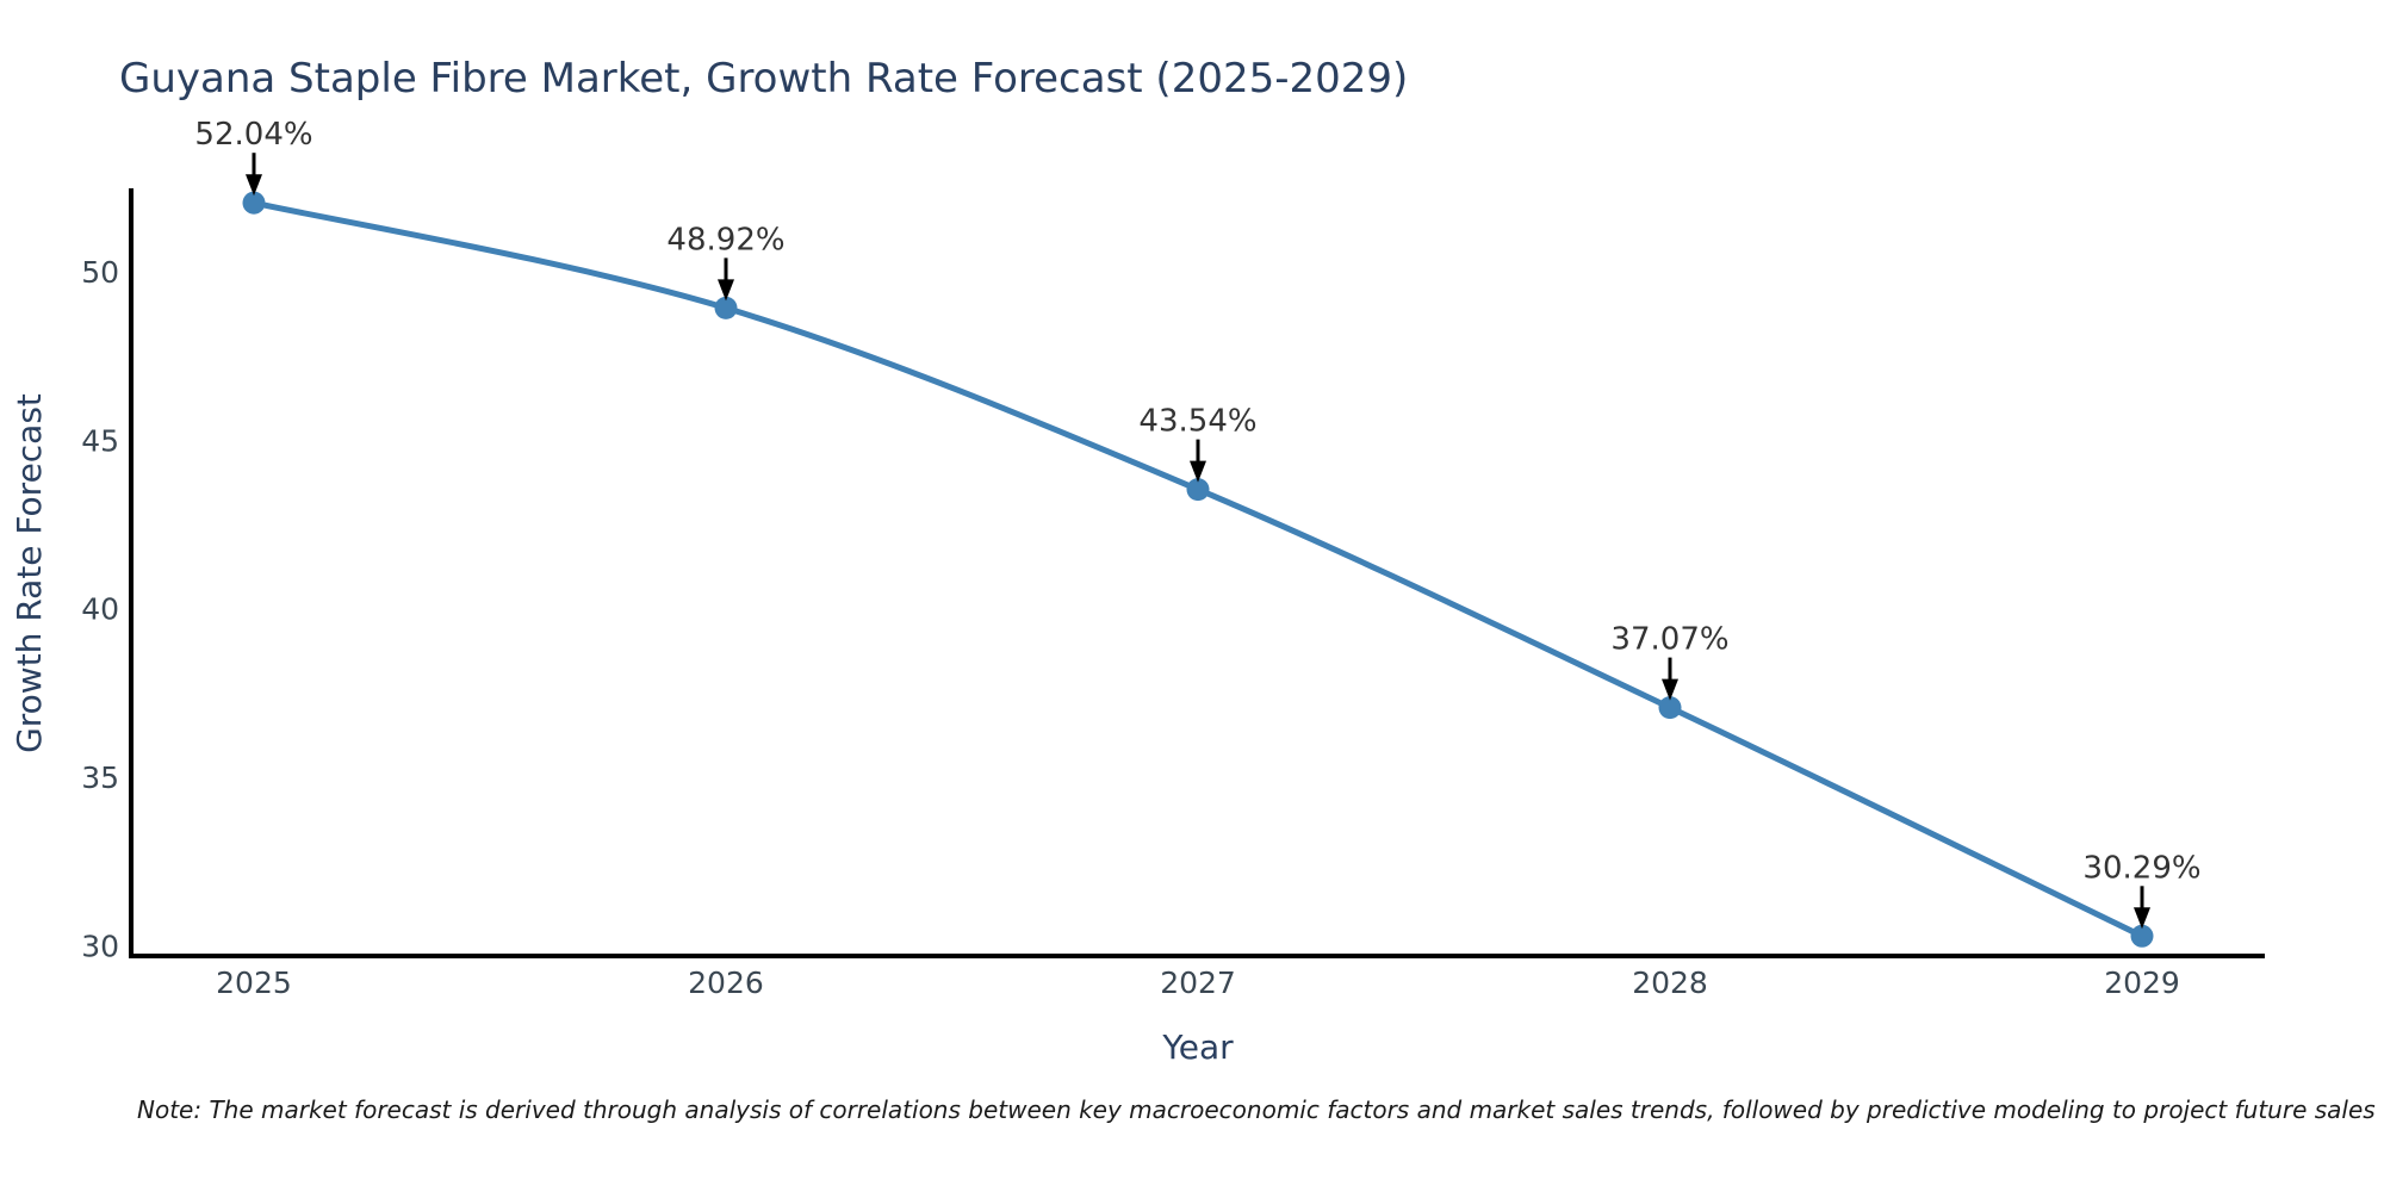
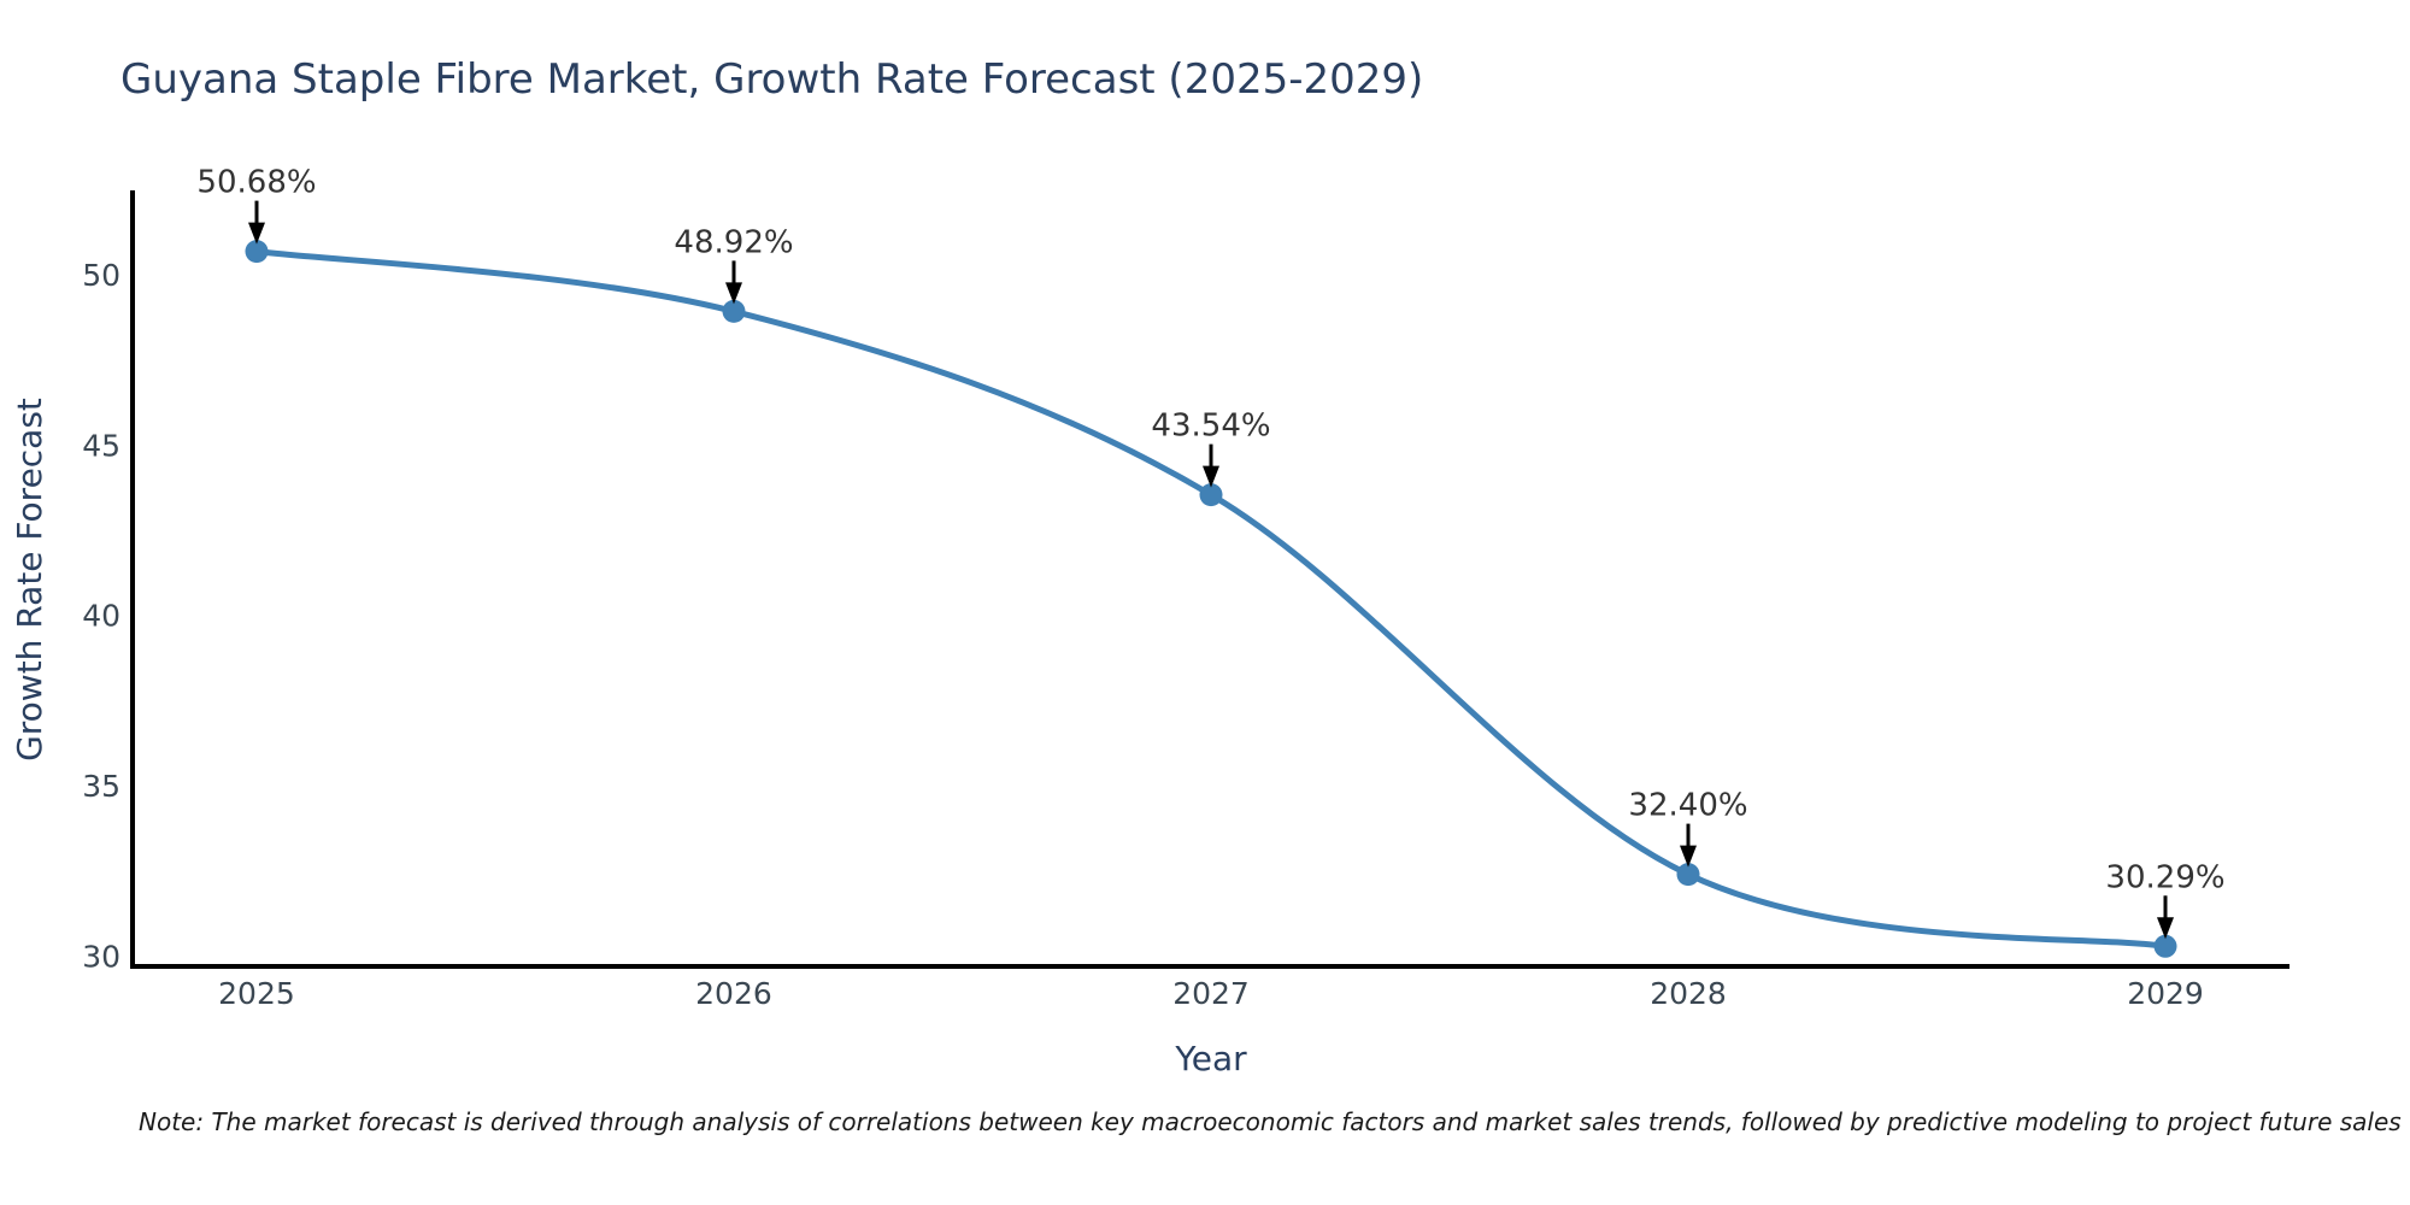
2025: 52.04% -> 50.68%
2028: 37.07% -> 32.40%
